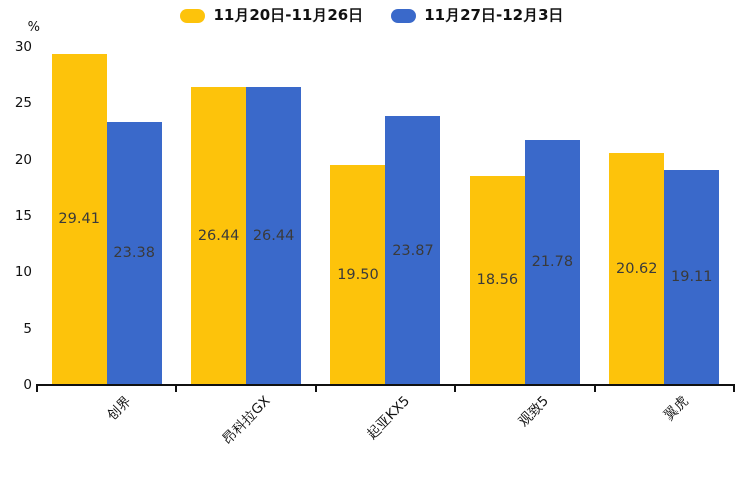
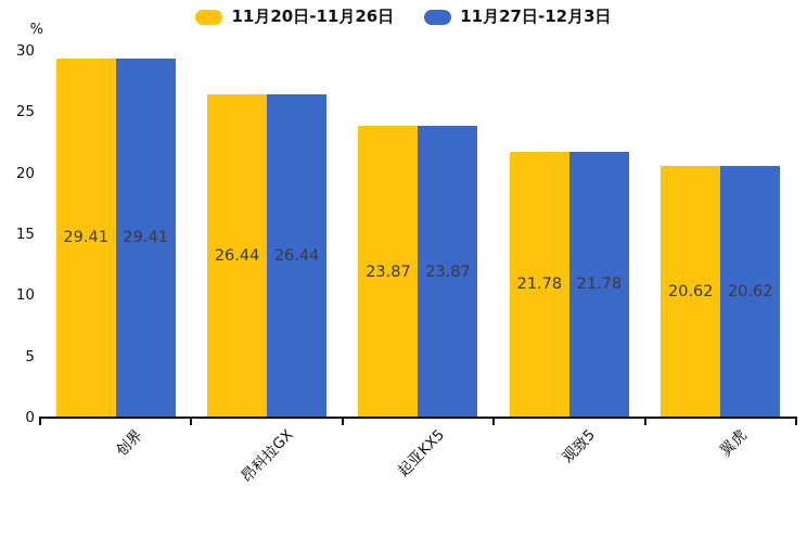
11月27日-12月3日/创界: 23.38 -> 29.41
11月20日-11月26日/起亚KX5: 19.50 -> 23.87
11月20日-11月26日/观致5: 18.56 -> 21.78
11月27日-12月3日/翼虎: 19.11 -> 20.62
